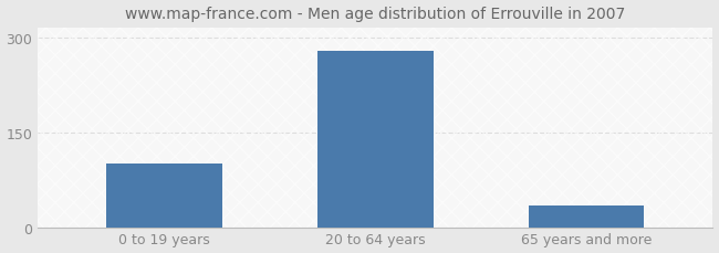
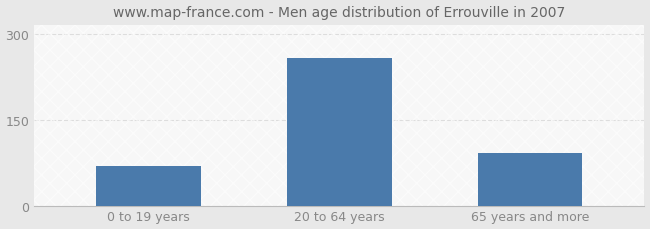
0 to 19 years: 100 -> 70
20 to 64 years: 278 -> 258
65 years and more: 35 -> 92
